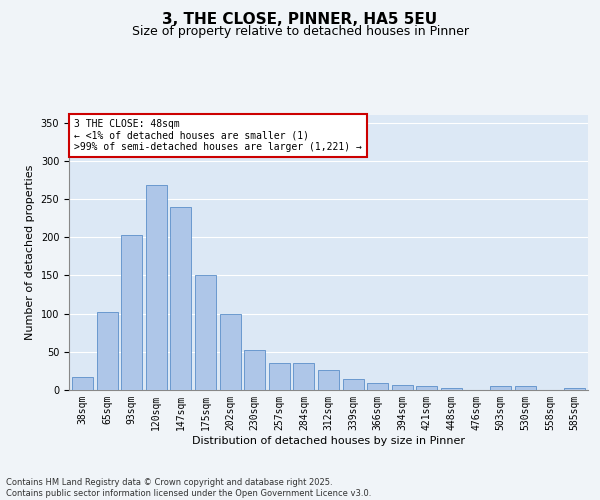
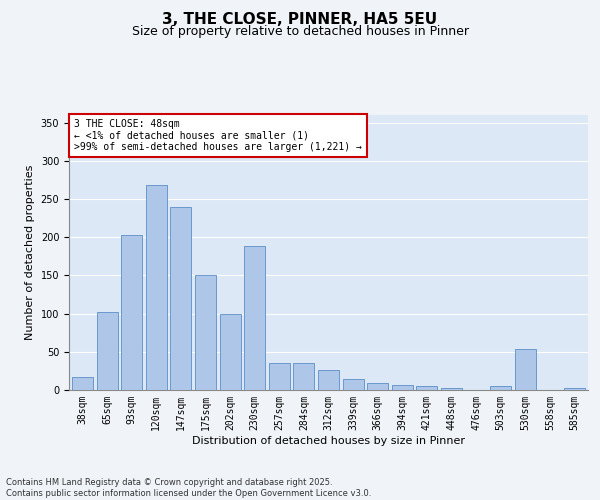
230sqm: 52 -> 188
530sqm: 5 -> 54
